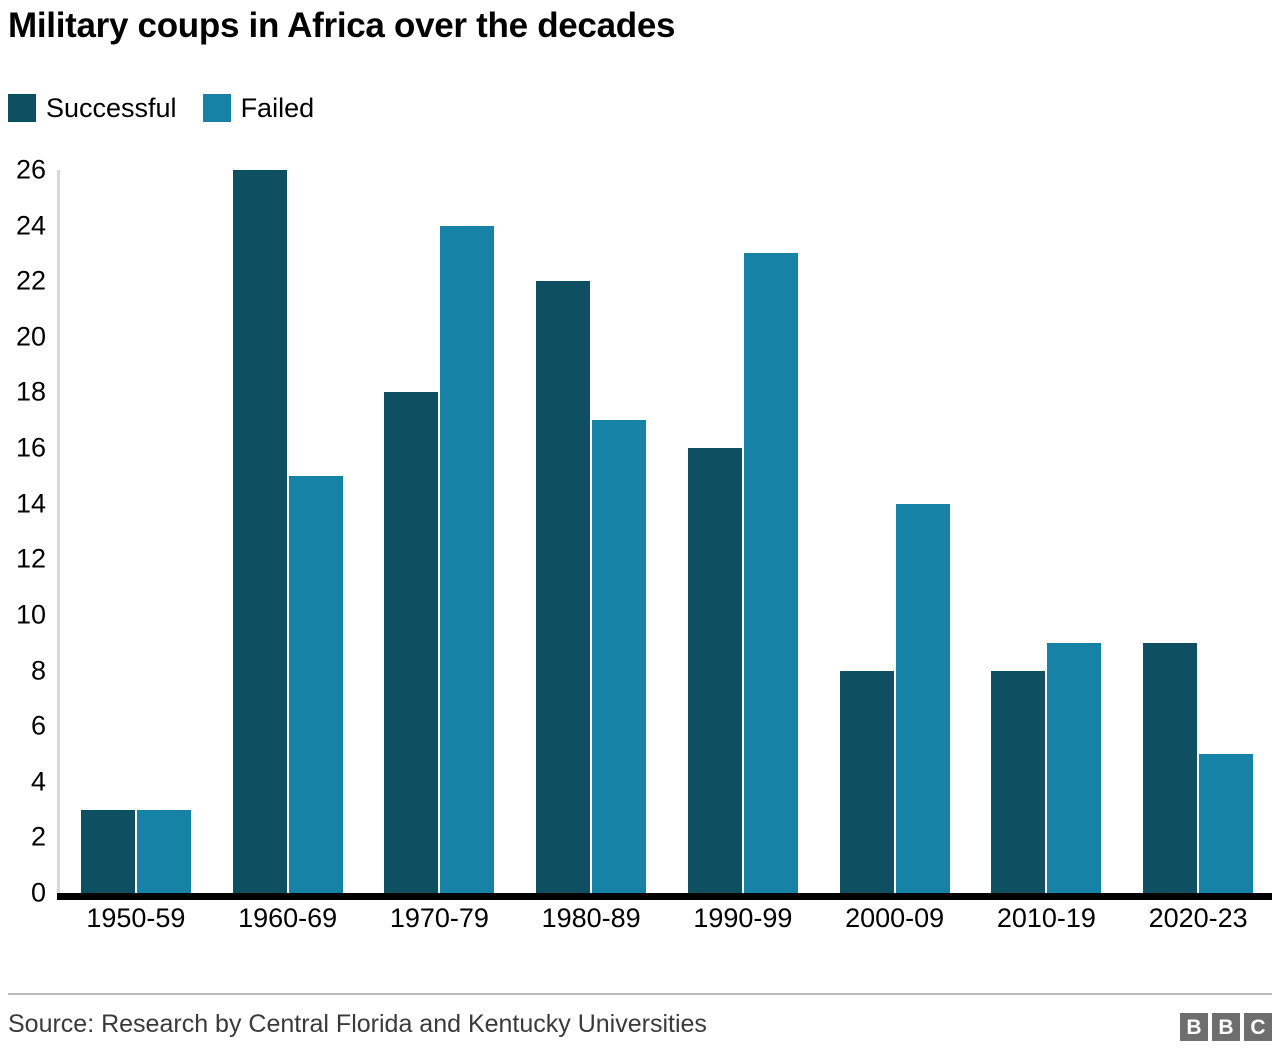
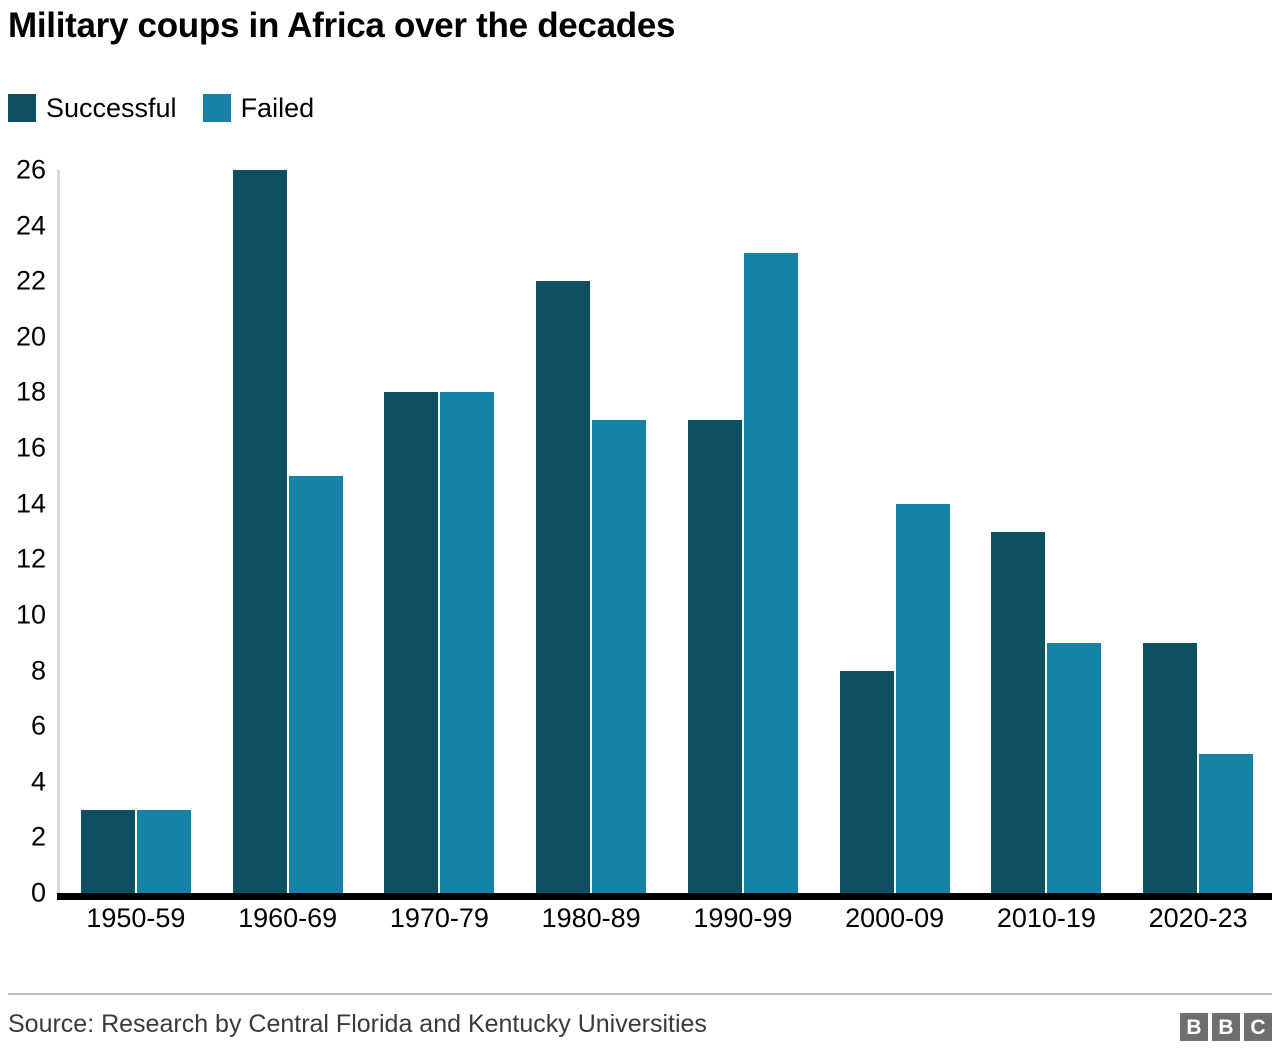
Failed/1970-79: 24 -> 18
Successful/1990-99: 16 -> 17
Successful/2010-19: 8 -> 13
